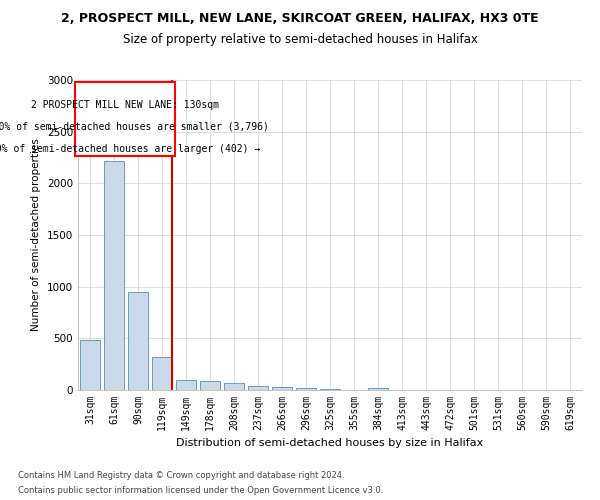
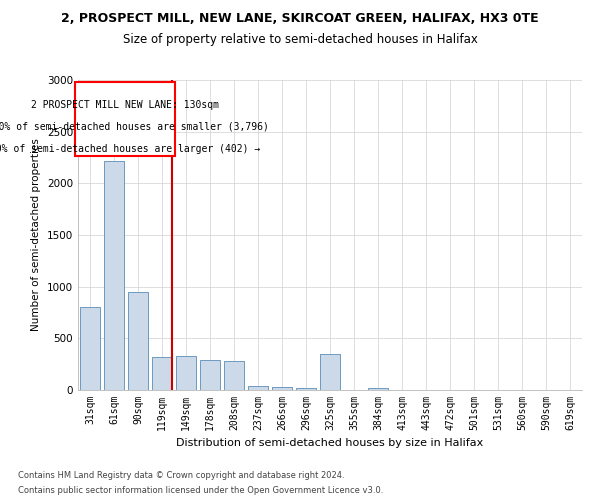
31sqm: 480 -> 800
149sqm: 100 -> 330
178sqm: 90 -> 290
208sqm: 60 -> 280
325sqm: 0 -> 350
